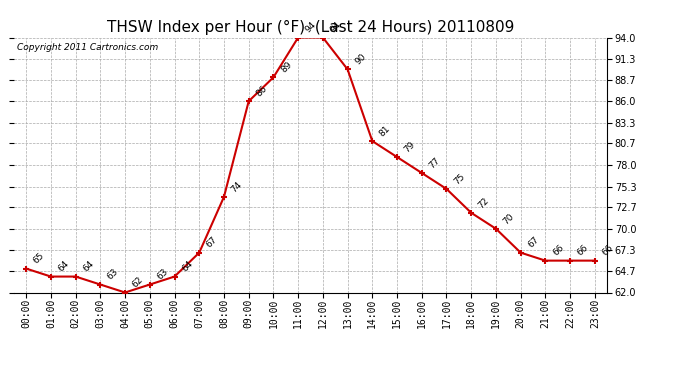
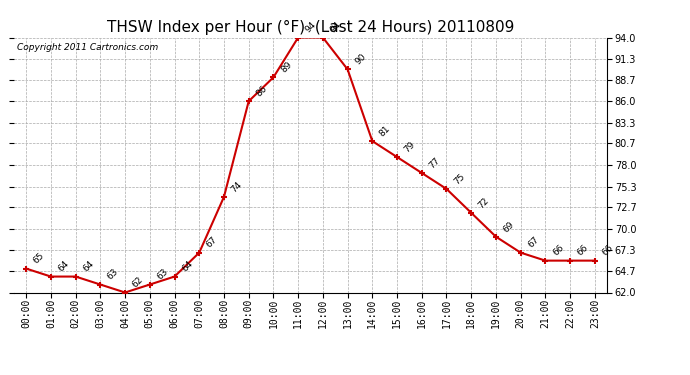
19:00: 70 -> 69
